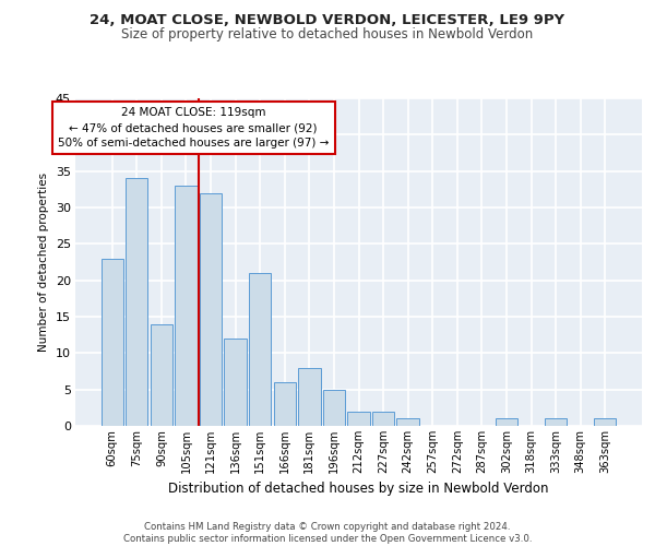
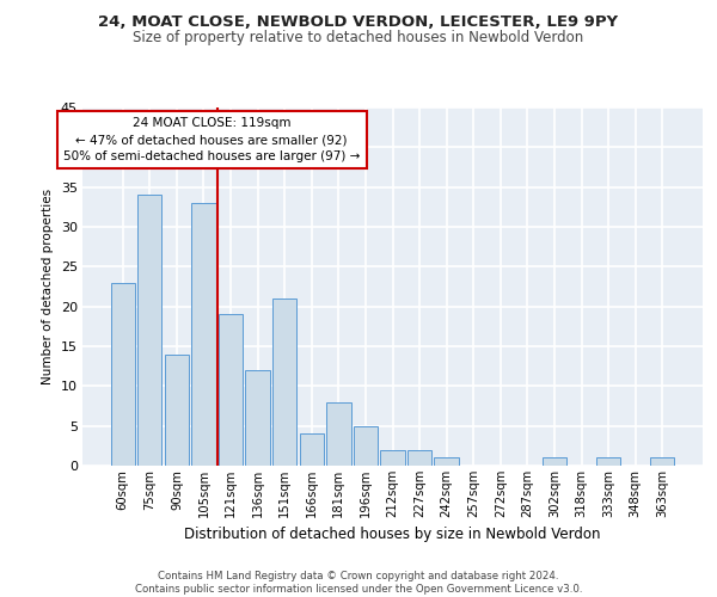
121sqm: 32 -> 19
166sqm: 6 -> 4
